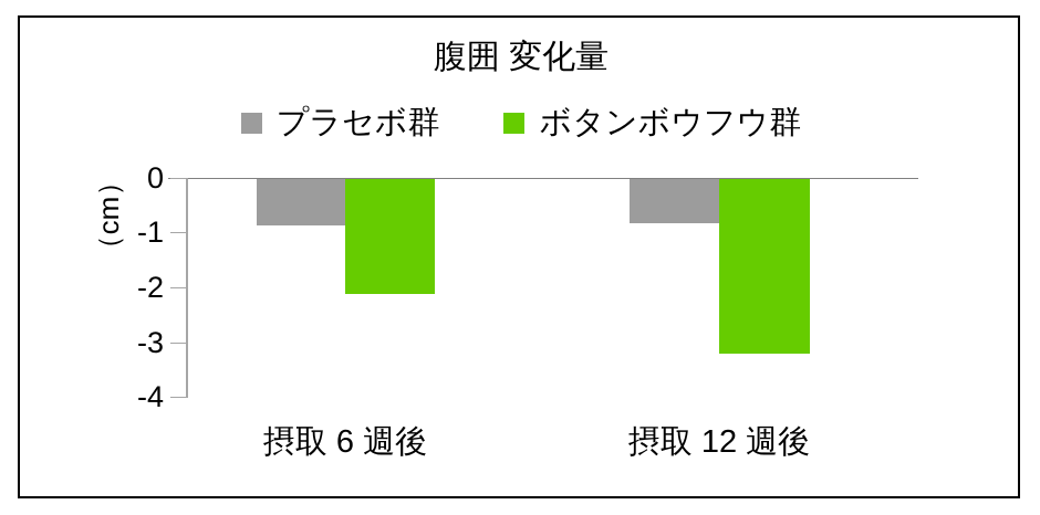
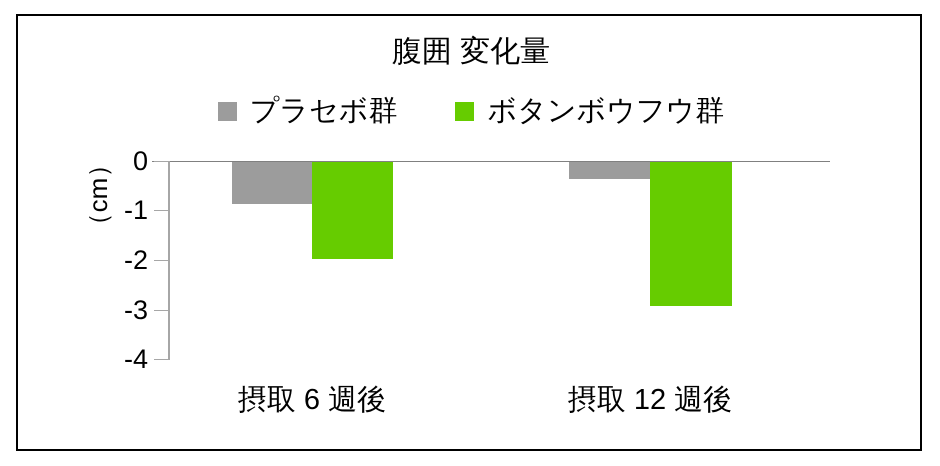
ボタンボウフウ群/摂取 6 週後: -2.1 -> -1.9
プラセボ群/摂取 12 週後: -0.8 -> -0.3
ボタンボウフウ群/摂取 12 週後: -3.2 -> -2.9
